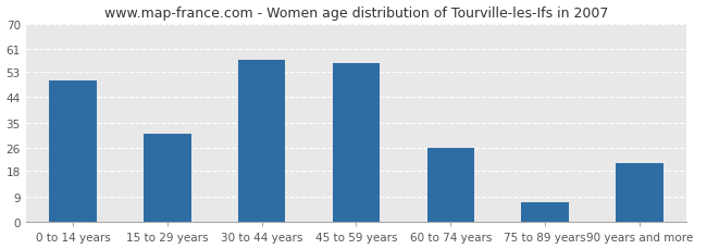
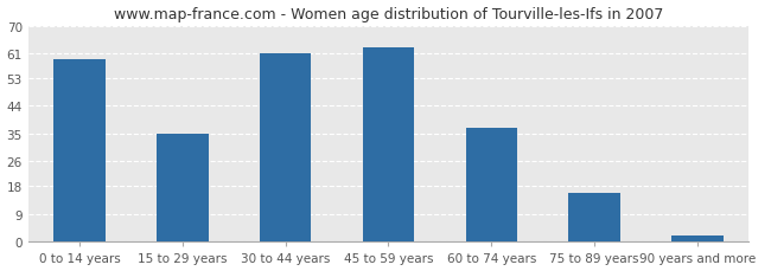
0 to 14 years: 50 -> 59
15 to 29 years: 31 -> 35
30 to 44 years: 57 -> 61
45 to 59 years: 56 -> 63
60 to 74 years: 26 -> 37
75 to 89 years: 7 -> 16
90 years and more: 21 -> 2
